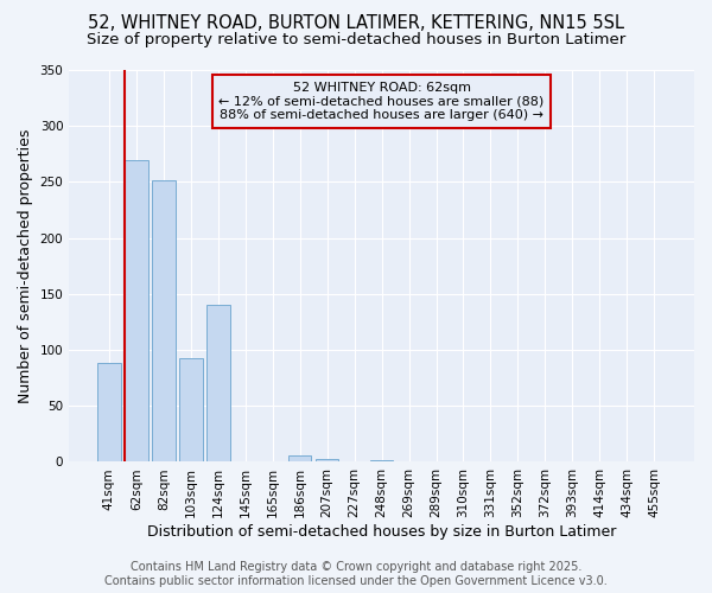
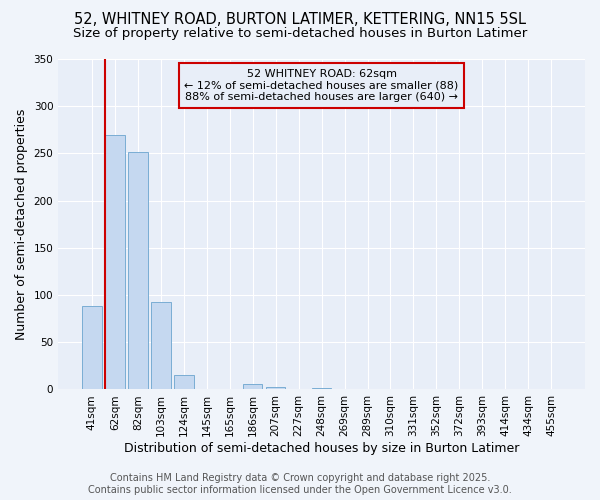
124sqm: 140 -> 15
